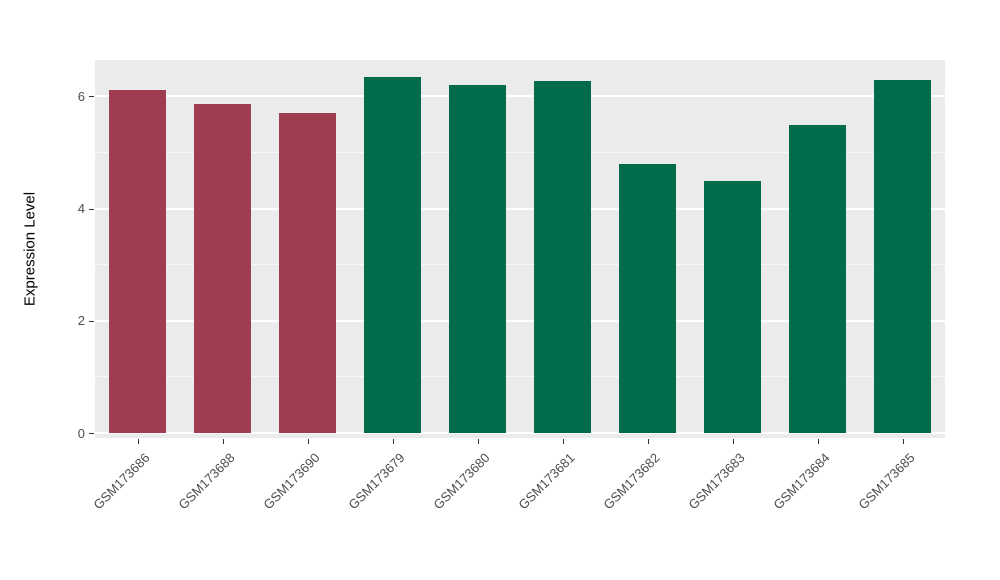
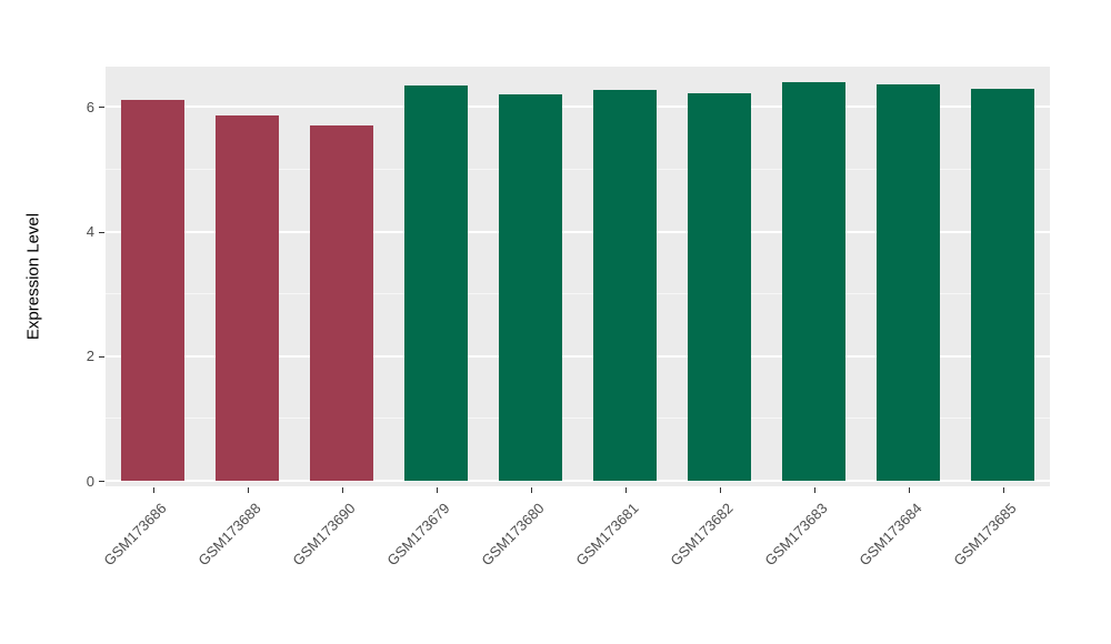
GSM173682: 4.8 -> 6.2
GSM173683: 4.5 -> 6.4
GSM173684: 5.5 -> 6.4
